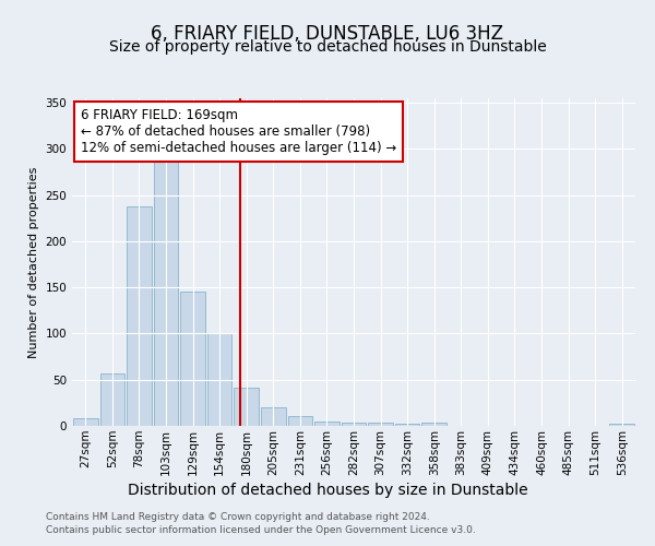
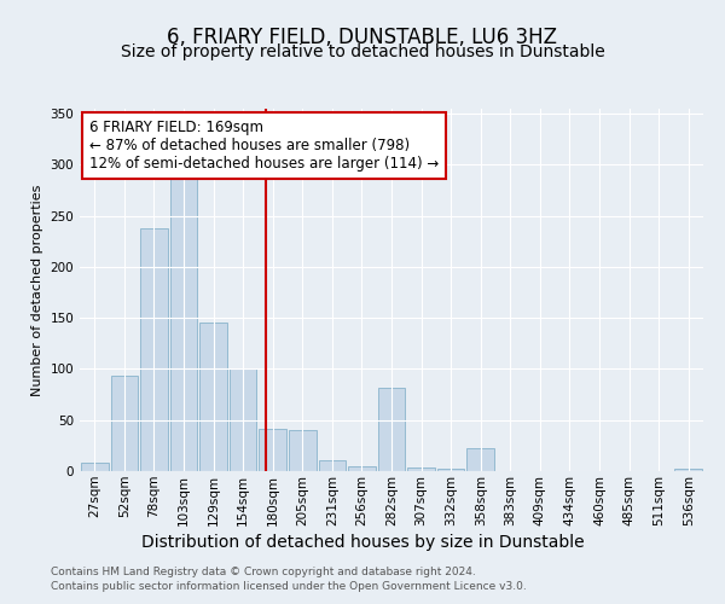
52sqm: 57 -> 94
205sqm: 20 -> 40
282sqm: 3 -> 82
358sqm: 3 -> 22
